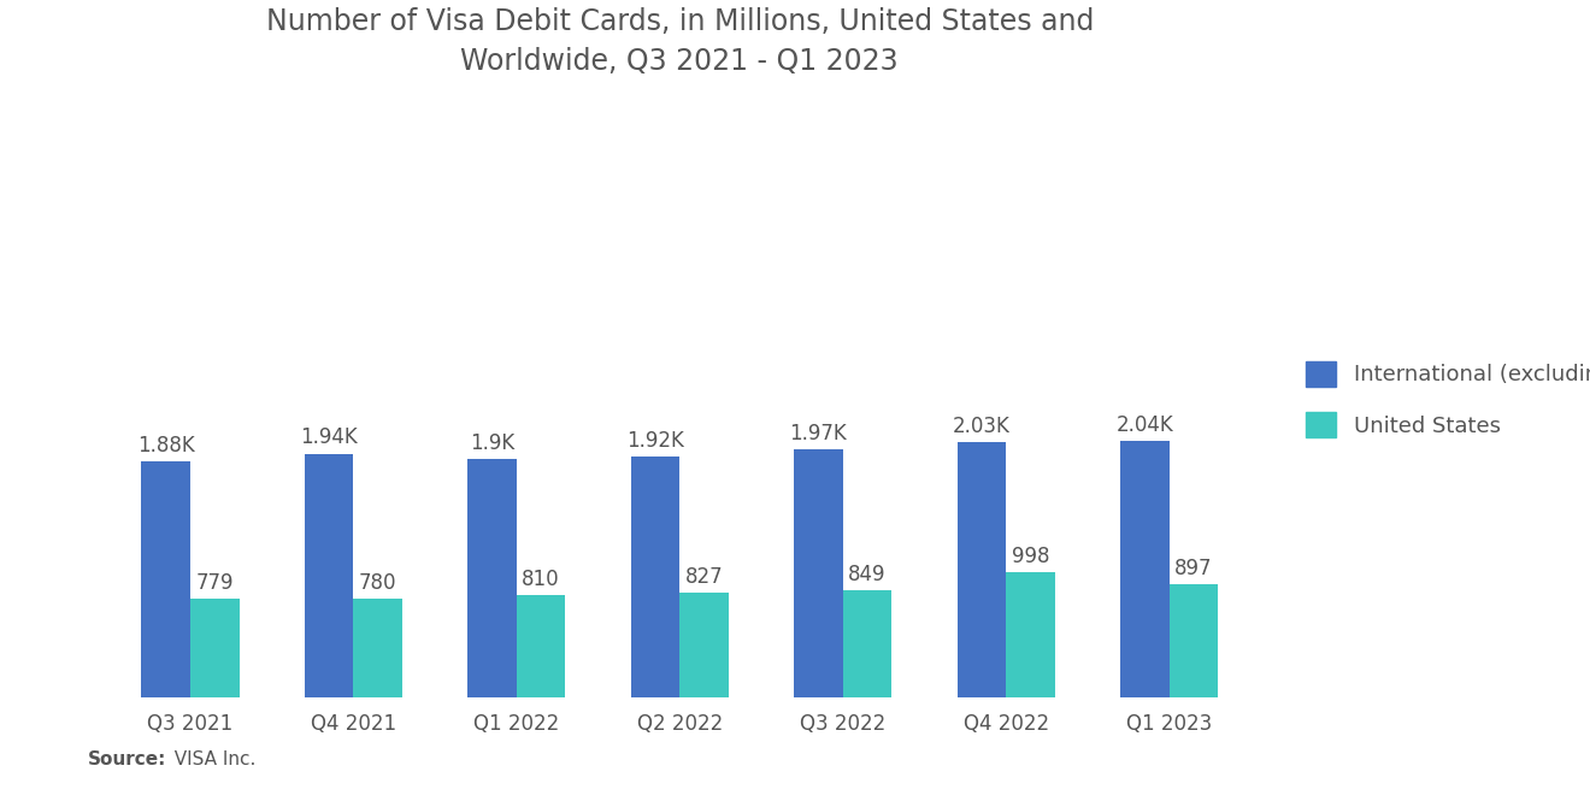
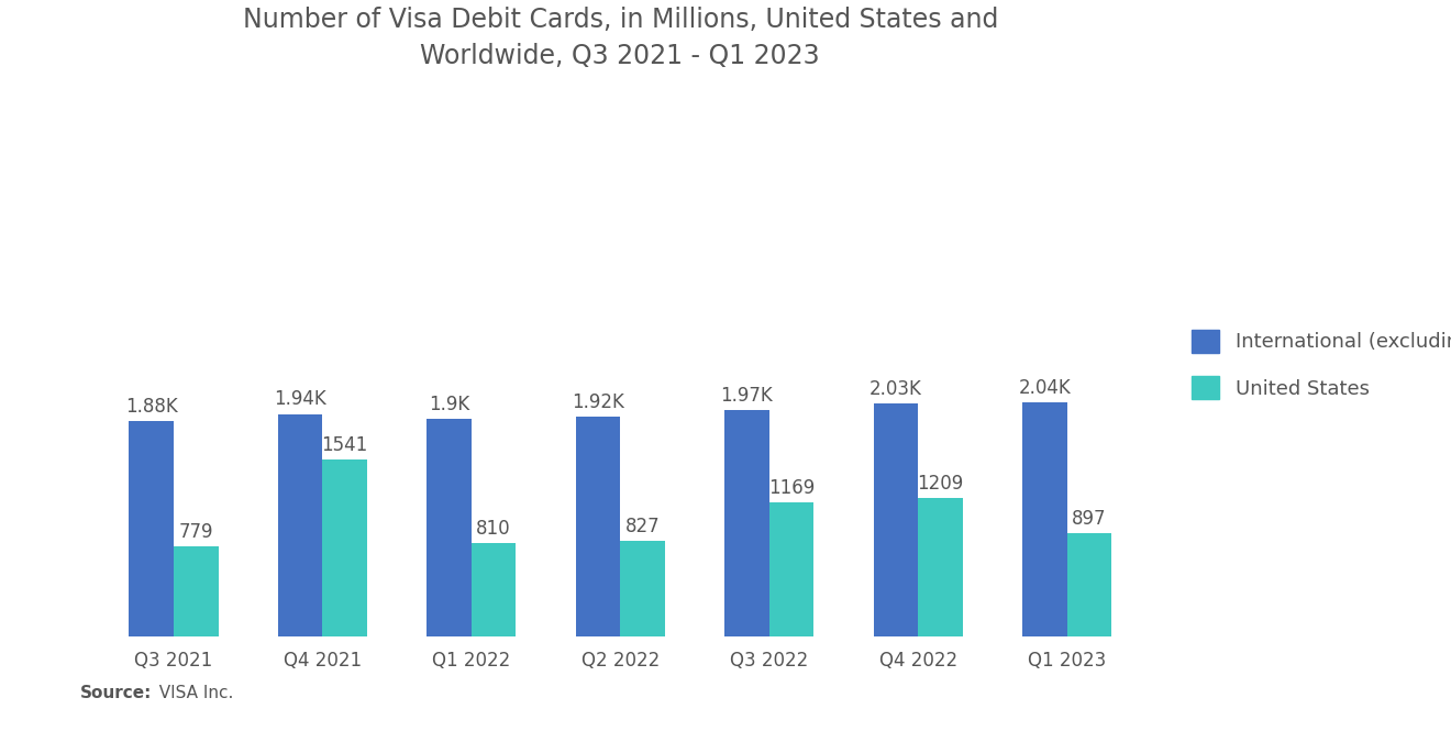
United States/Q4 2021: 780 -> 1541
United States/Q3 2022: 849 -> 1169
United States/Q4 2022: 998 -> 1209
